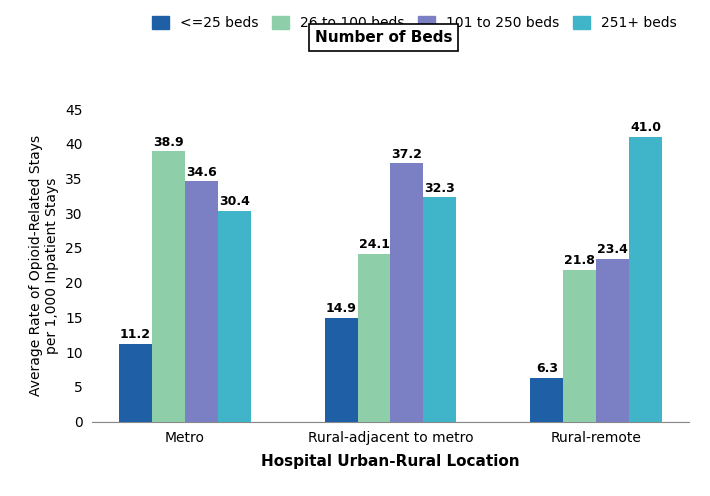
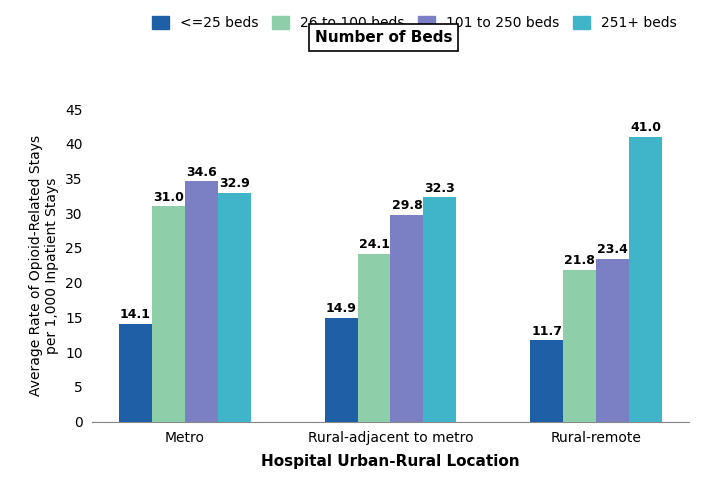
<=25 beds/Metro: 11.2 -> 14.1
26 to 100 beds/Metro: 38.9 -> 31.0
251+ beds/Metro: 30.4 -> 32.9
101 to 250 beds/Rural-adjacent to metro: 37.2 -> 29.8
<=25 beds/Rural-remote: 6.3 -> 11.7
